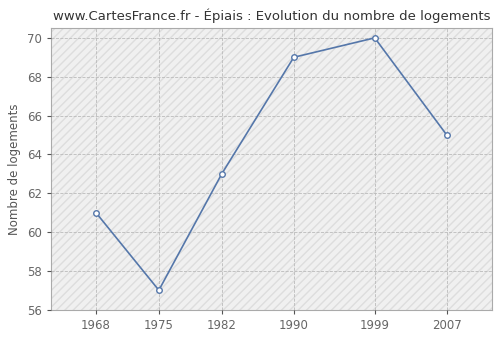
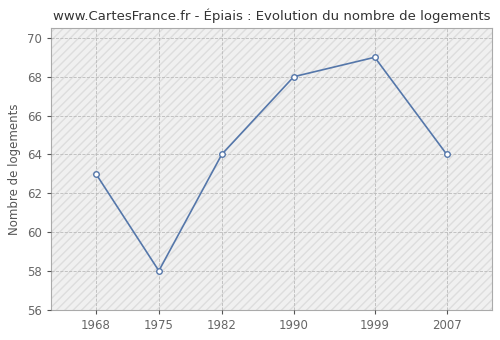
1968: 61 -> 63
1975: 57 -> 58
1982: 63 -> 64
1990: 69 -> 68
1999: 70 -> 69
2007: 65 -> 64
